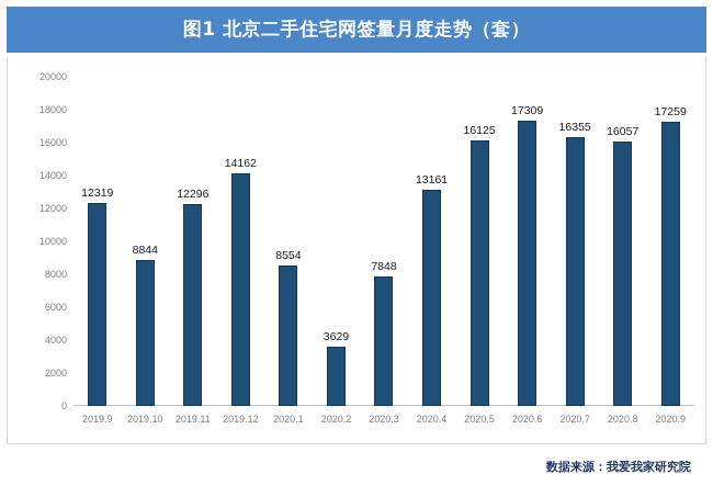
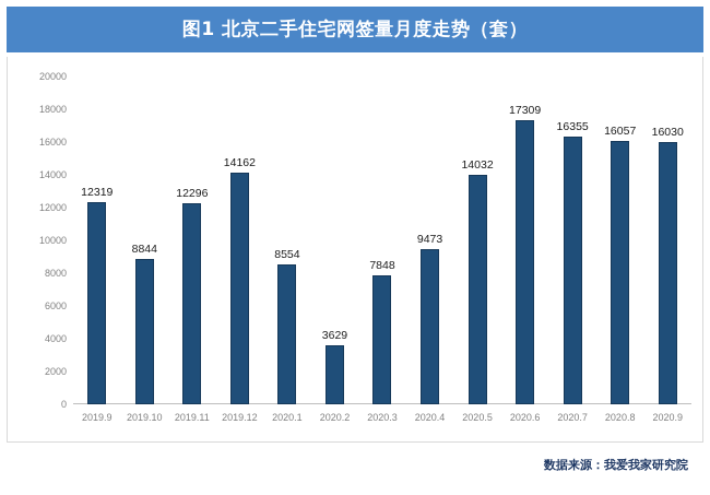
2020.4: 13161 -> 9473
2020.5: 16125 -> 14032
2020.9: 17259 -> 16030
